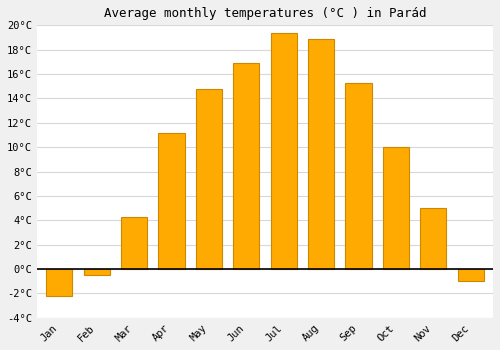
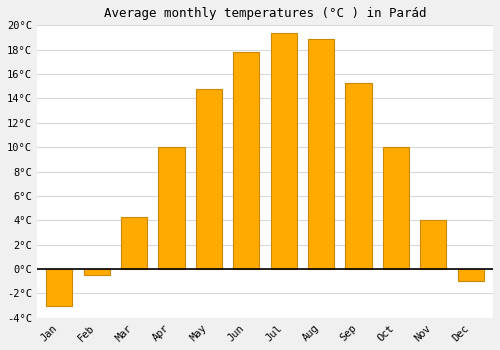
Jan: -2.2°C -> -3.0°C
Apr: 11.2°C -> 10.0°C
Jun: 16.9°C -> 17.8°C
Nov: 5.0°C -> 4.0°C
